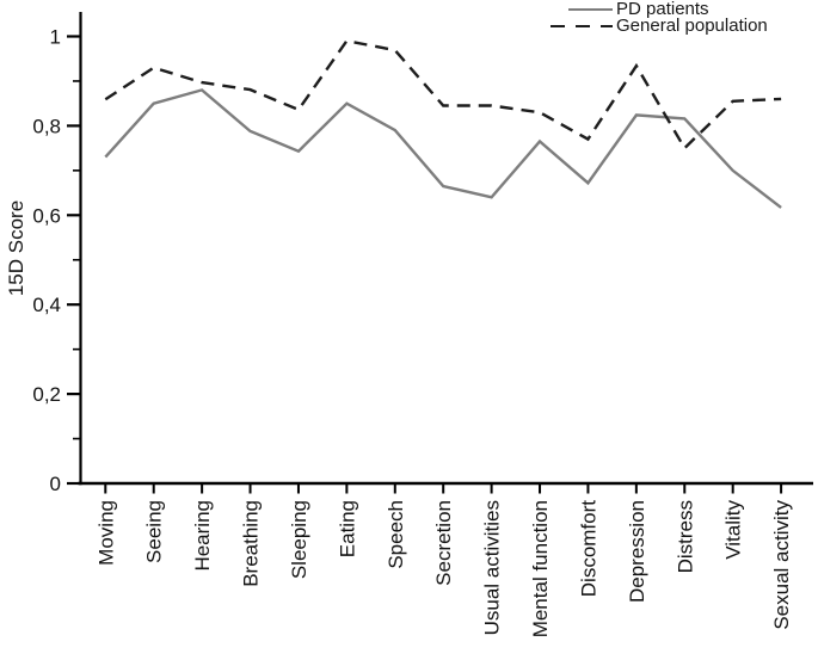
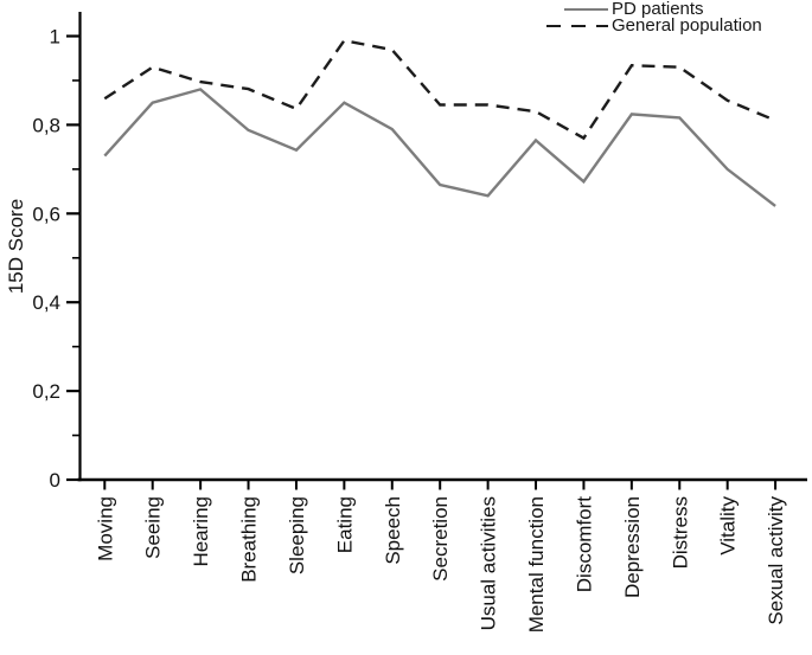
General population/Distress: 0,75 -> 0,93
General population/Sexual activity: 0,86 -> 0,81
